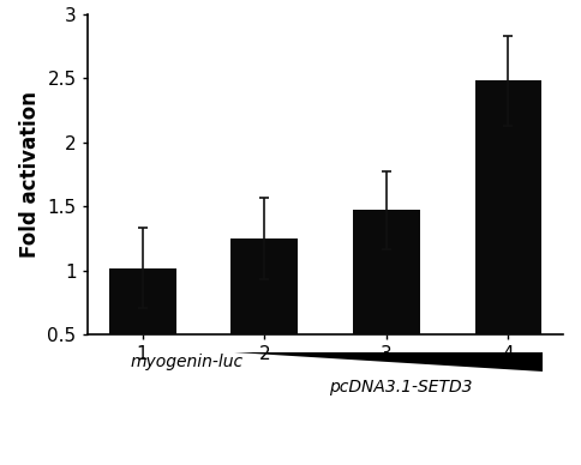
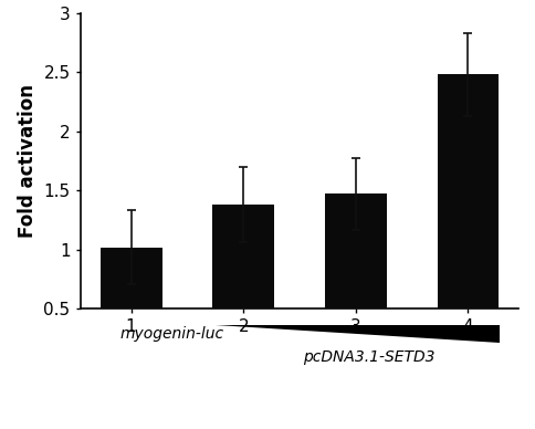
2: 1.25 -> 1.38
